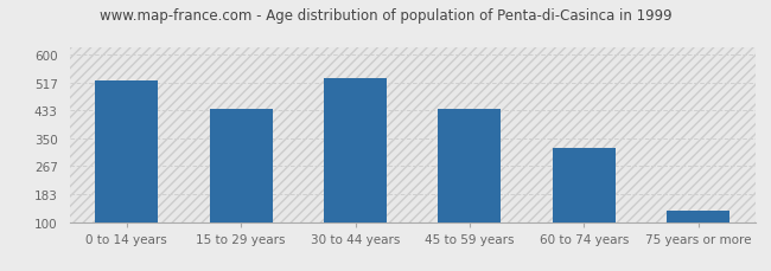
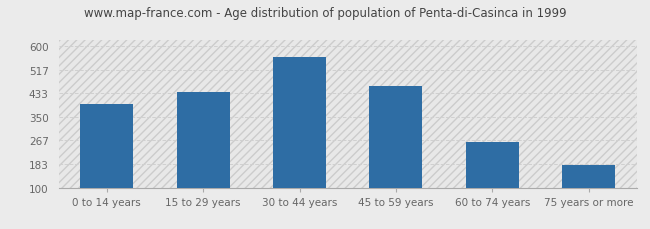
0 to 14 years: 522 -> 395
30 to 44 years: 528 -> 560
45 to 59 years: 437 -> 460
60 to 74 years: 320 -> 260
75 years or more: 135 -> 180
